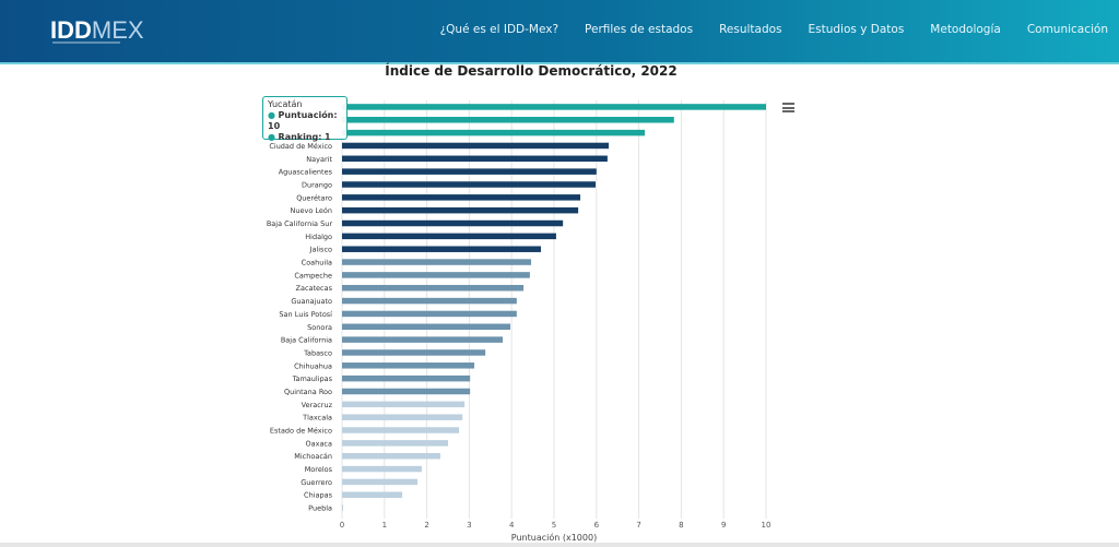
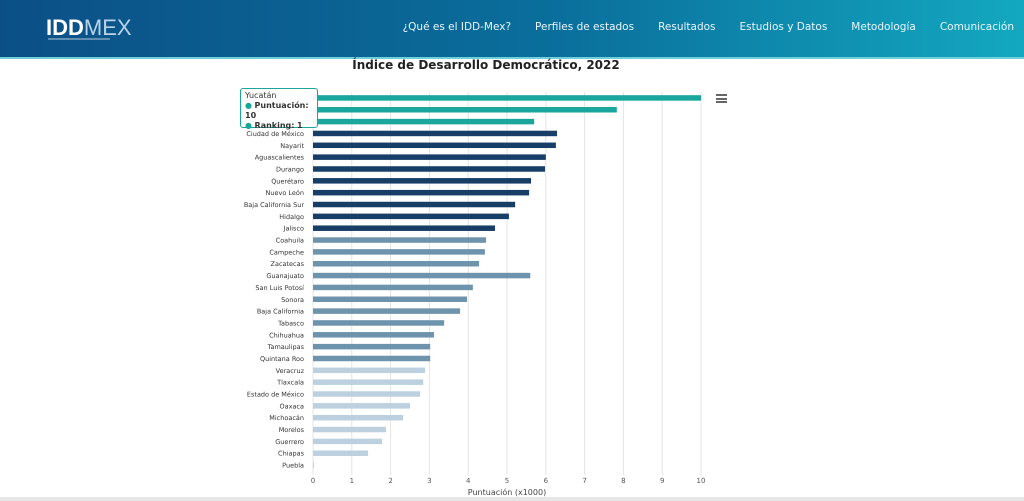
Colima: 7.1 -> 5.7
Guanajuato: 4.1 -> 5.6
